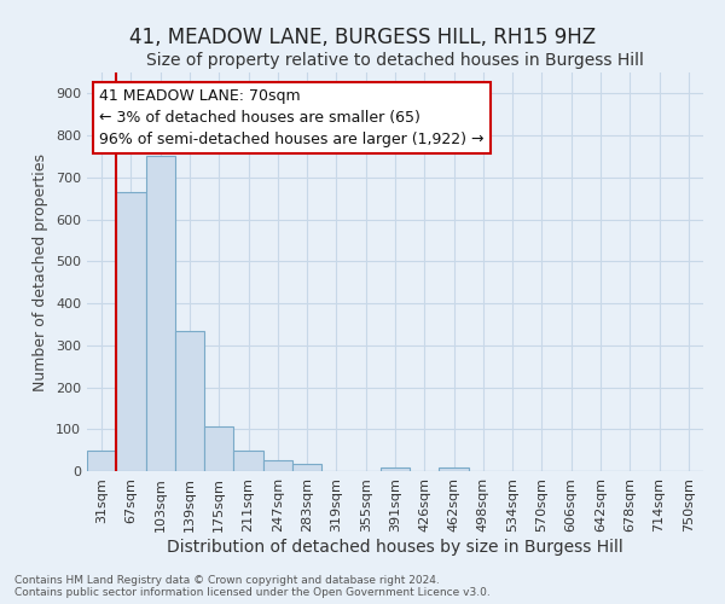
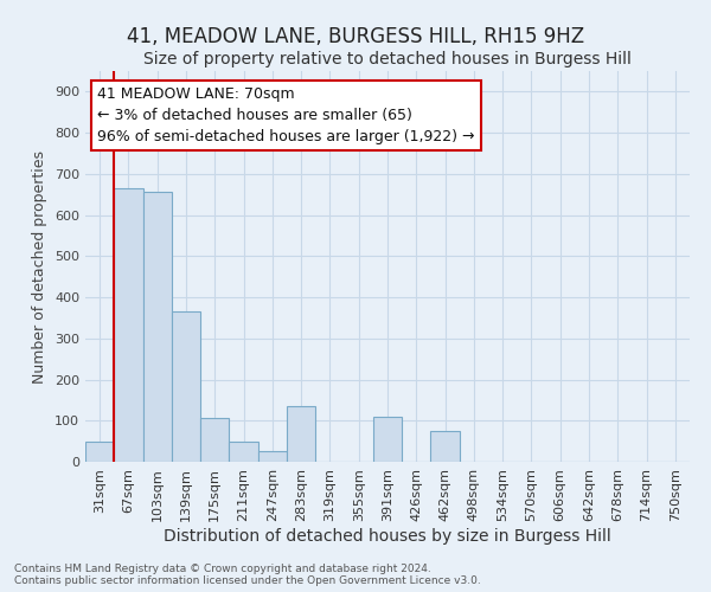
103sqm: 750 -> 655
139sqm: 335 -> 365
283sqm: 17 -> 135
391sqm: 8 -> 110
462sqm: 8 -> 75
